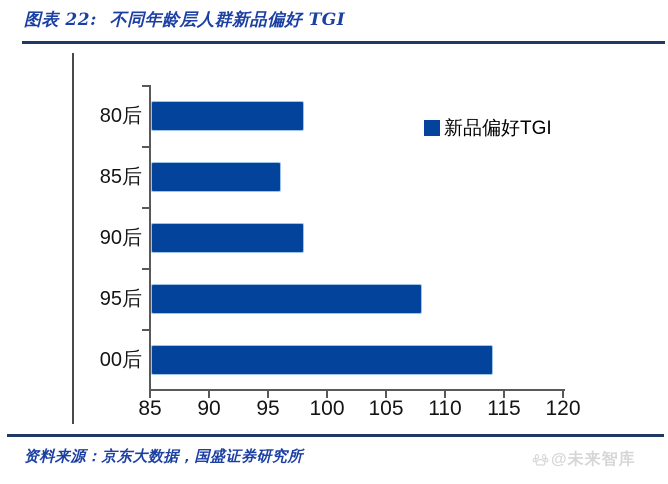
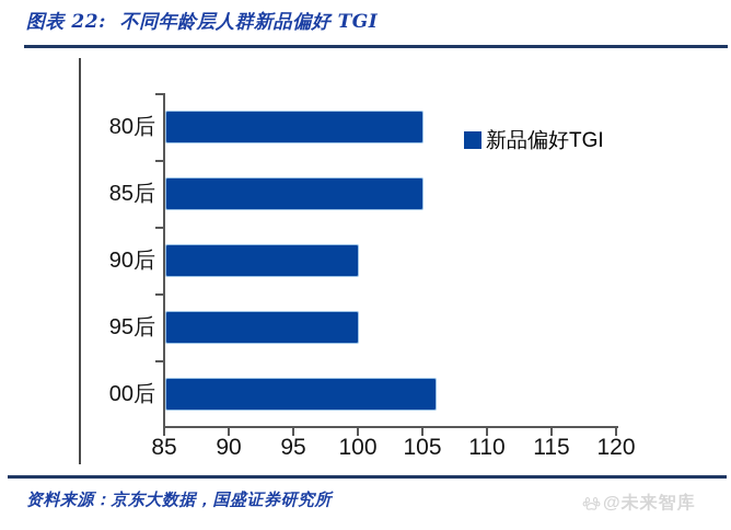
80后: 98 -> 105
85后: 96 -> 105
90后: 98 -> 100
95后: 108 -> 100
00后: 114 -> 106
